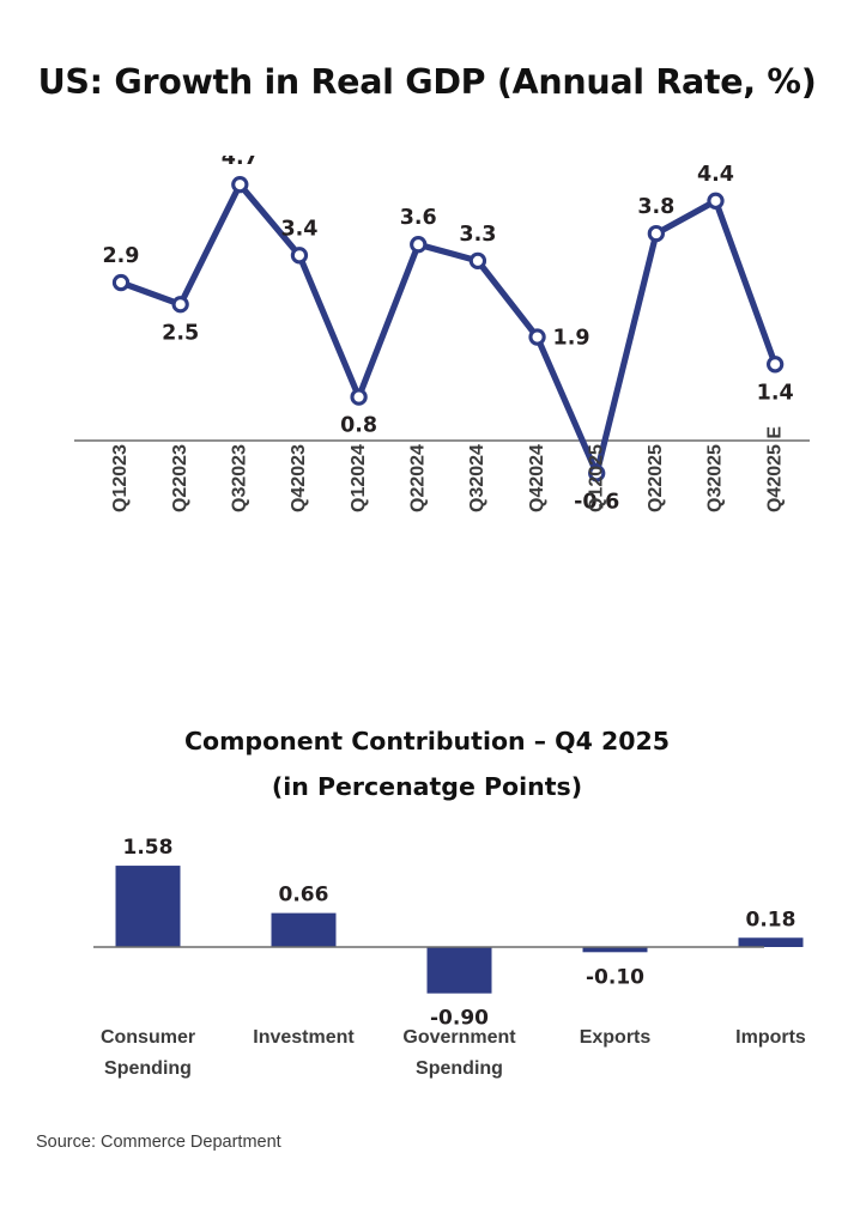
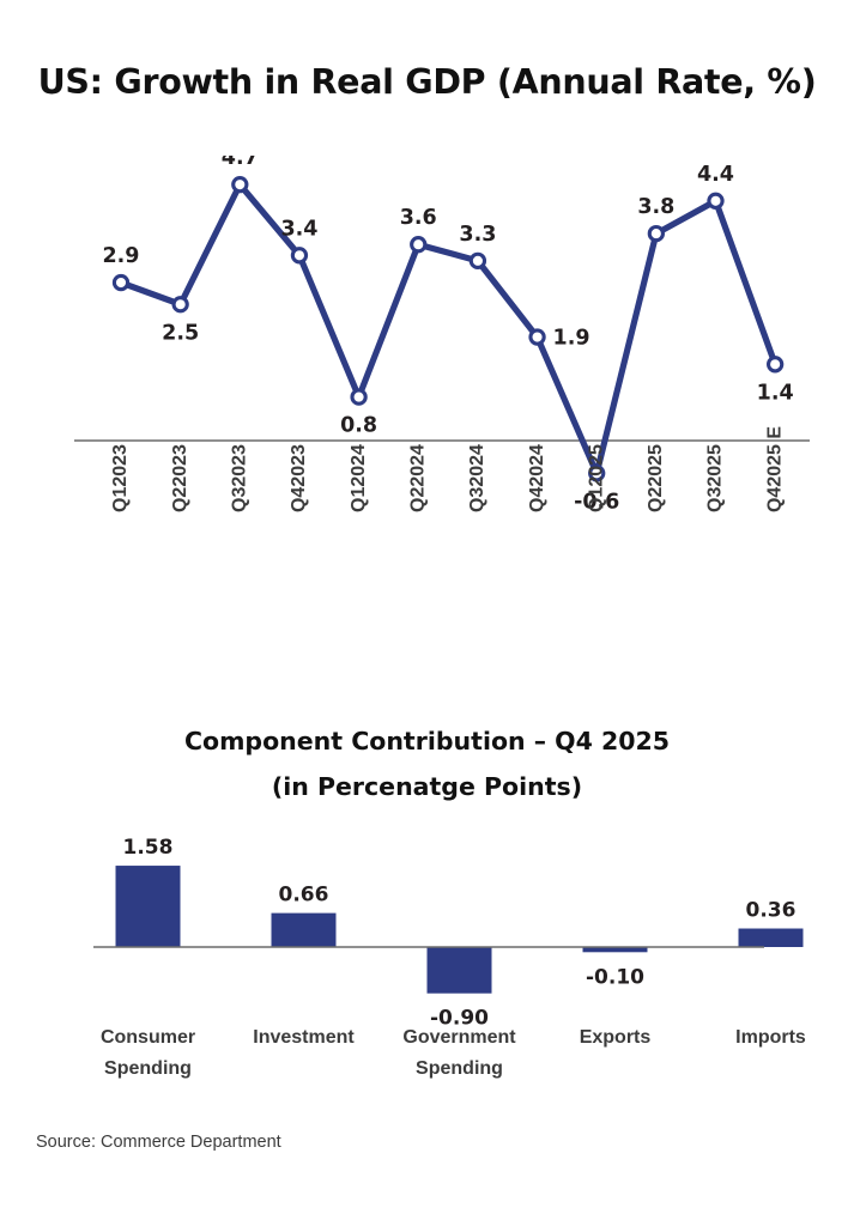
Component Contribution – Q4 2025/Imports: 0.18 -> 0.36
